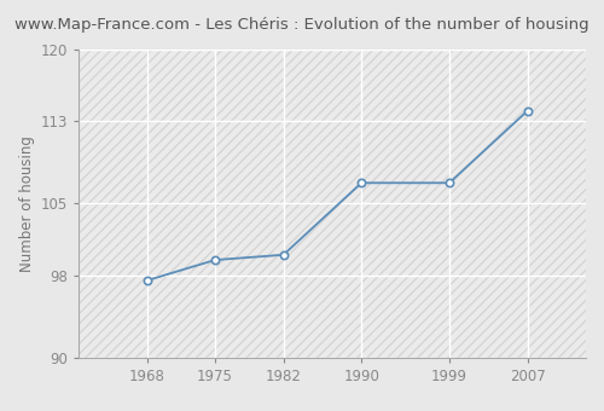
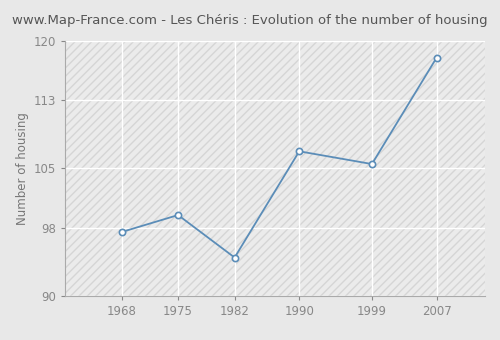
1982: 100.0 -> 94.5
1999: 107.0 -> 105.5
2007: 114.0 -> 118.0
